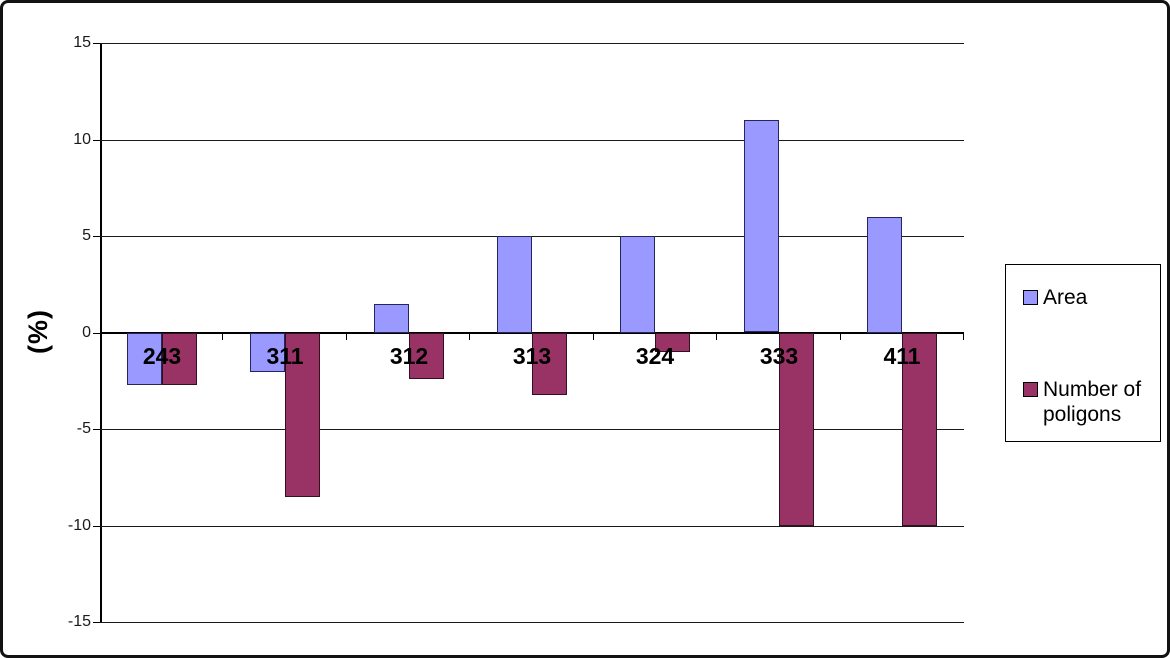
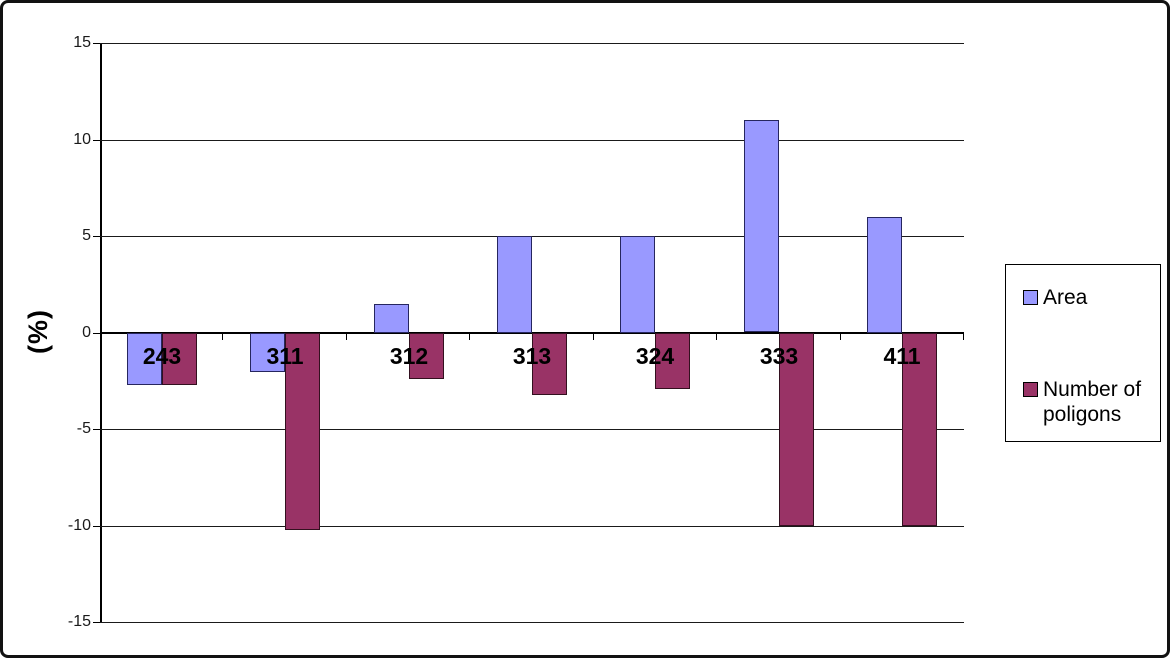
Number of poligons/311: -8.5 -> -10.2
Number of poligons/324: -1.0 -> -2.9
